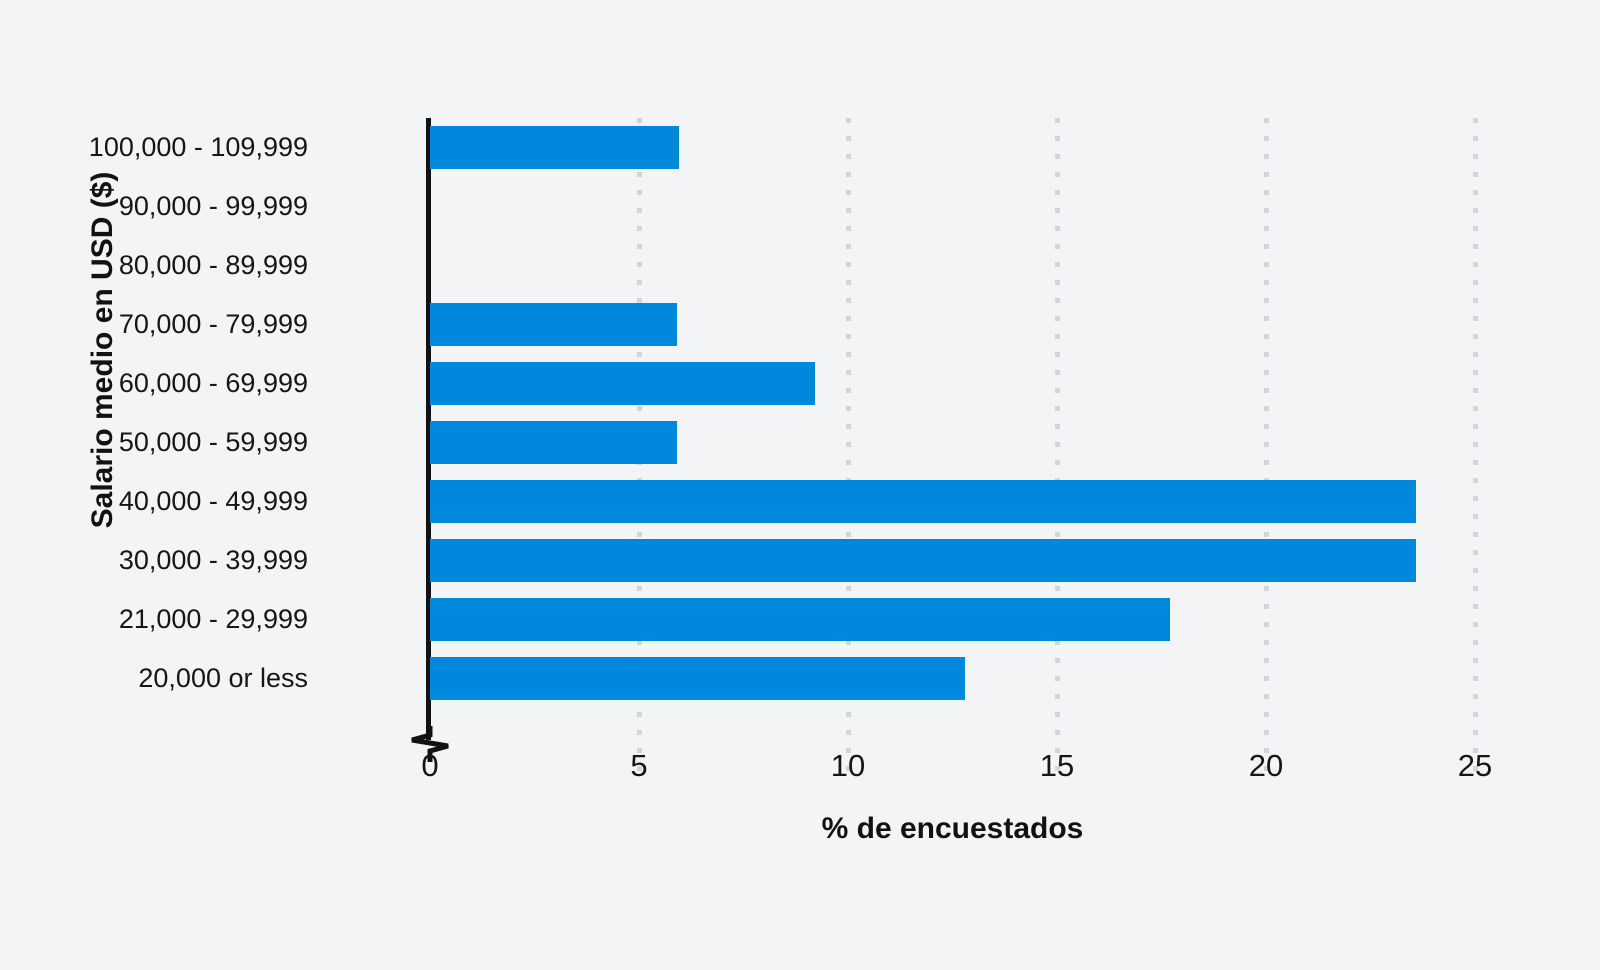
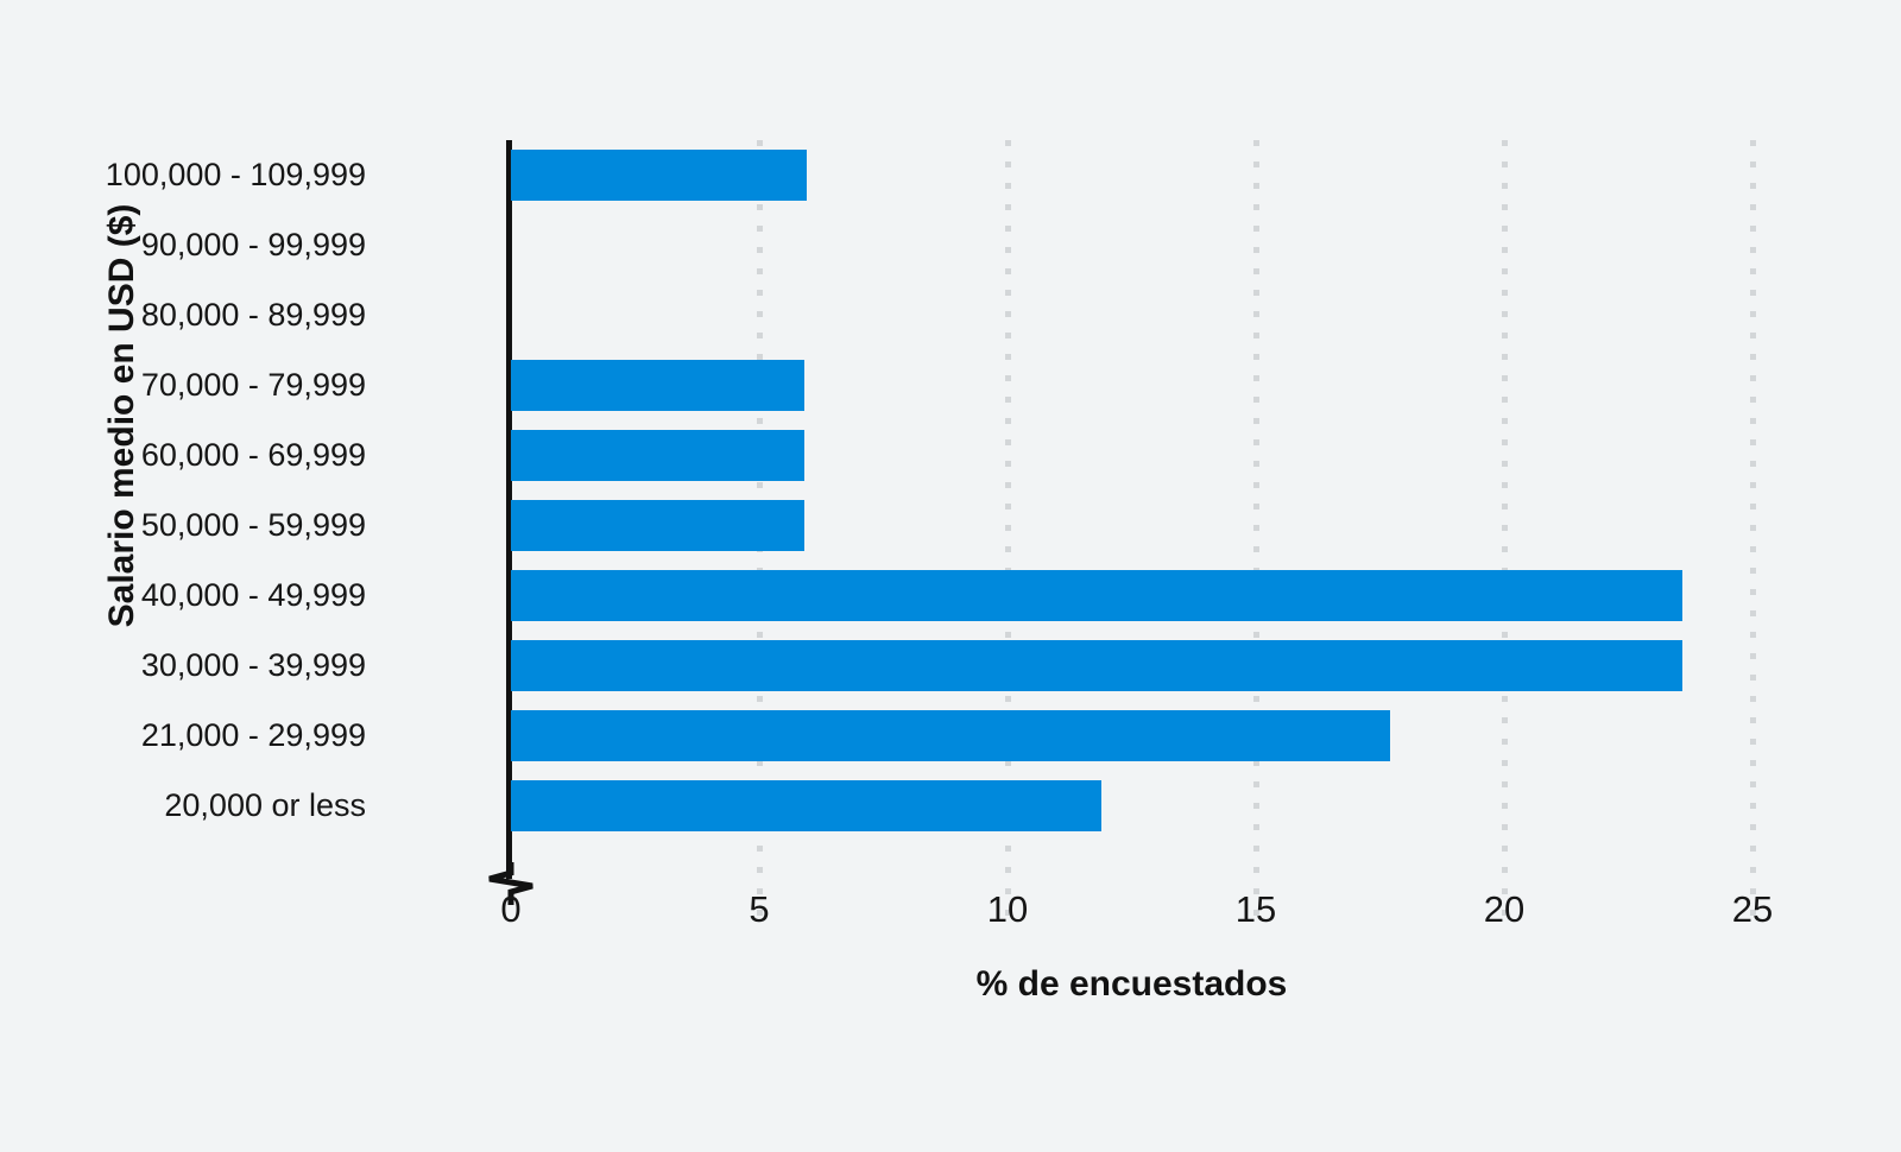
60,000 - 69,999: 9.2 -> 5.9
20,000 or less: 12.8 -> 11.9
